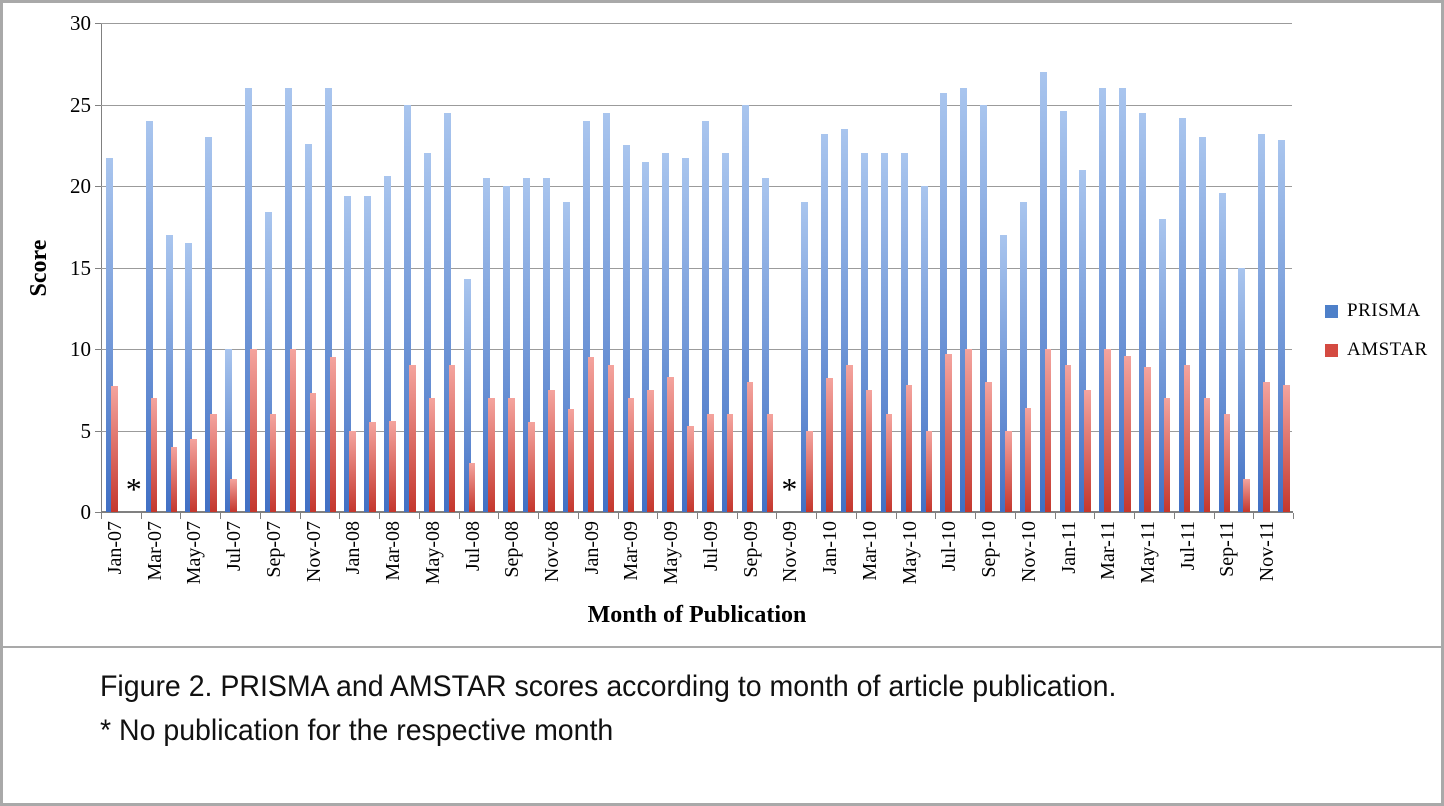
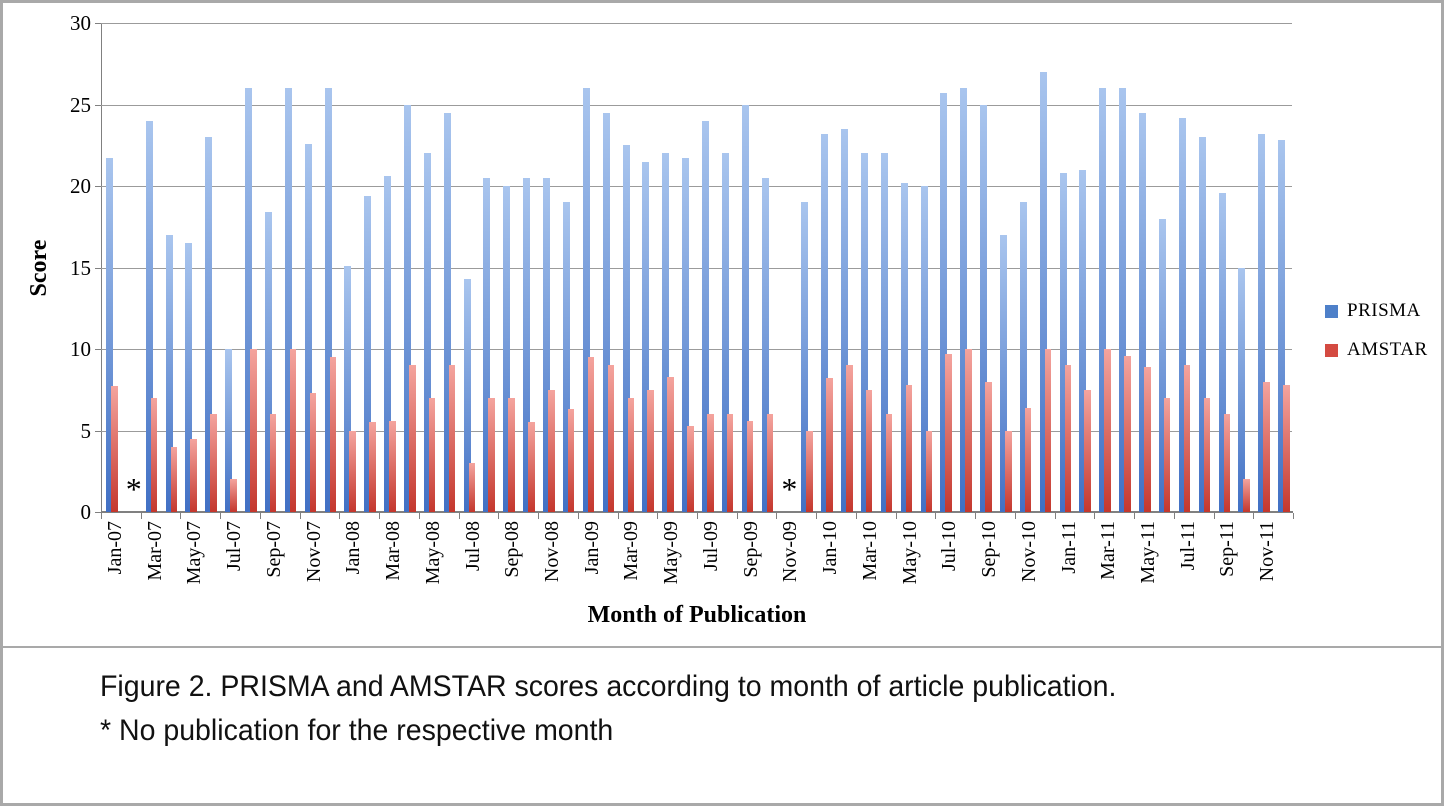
PRISMA/Jan-08: 19.4 -> 15.1
PRISMA/Jan-09: 24.0 -> 26.0
AMSTAR/Sep-09: 8.0 -> 5.6
PRISMA/May-10: 22.0 -> 20.2
PRISMA/Jan-11: 24.6 -> 20.8
